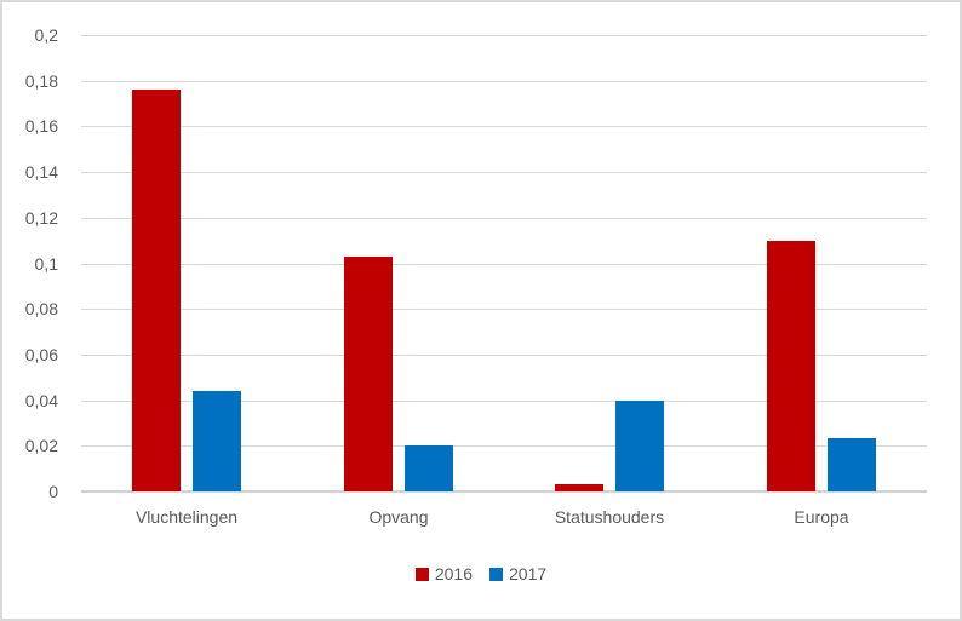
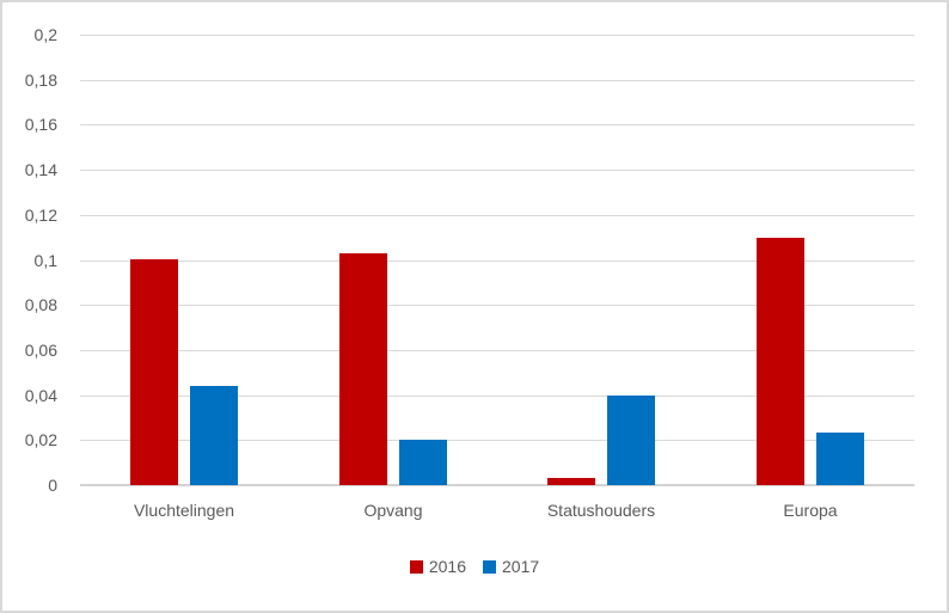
2016/Vluchtelingen: 0,18 -> 0,10
